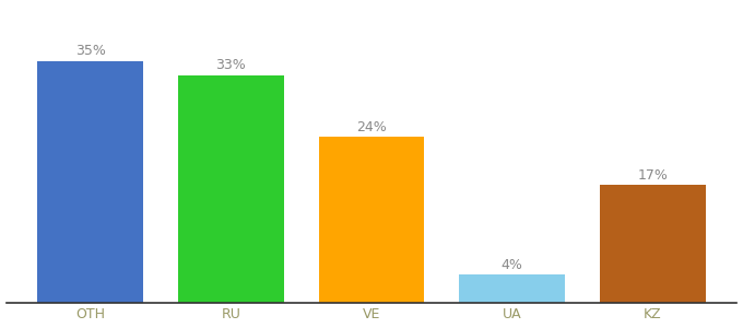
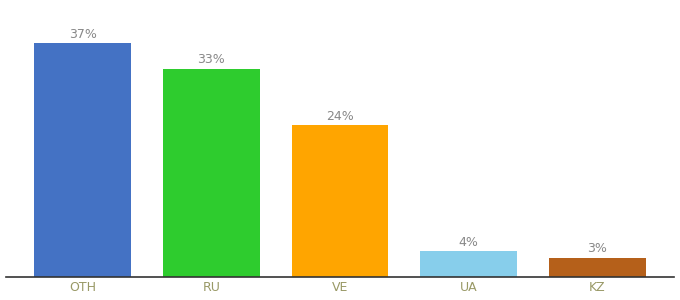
OTH: 35% -> 37%
KZ: 17% -> 3%
